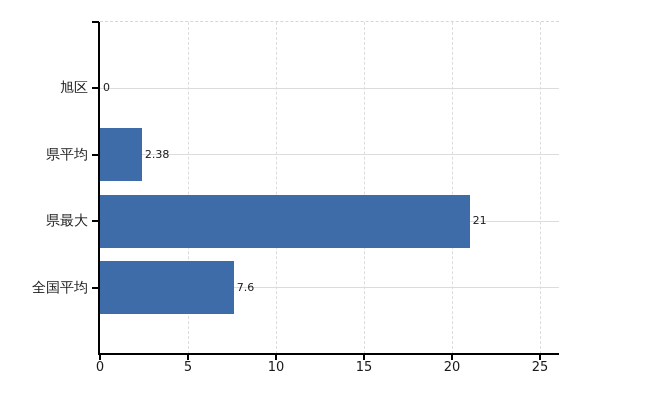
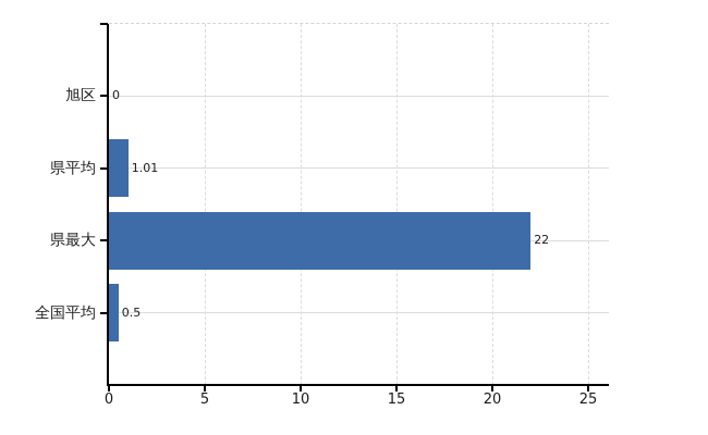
県平均: 2.38 -> 1.01
県最大: 21 -> 22
全国平均: 7.6 -> 0.5
